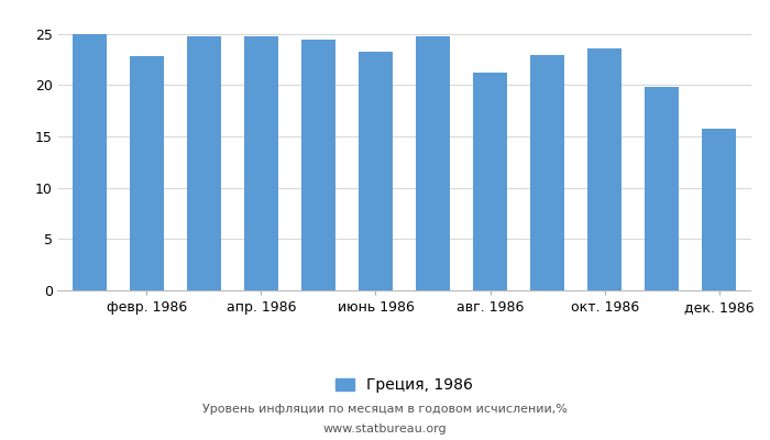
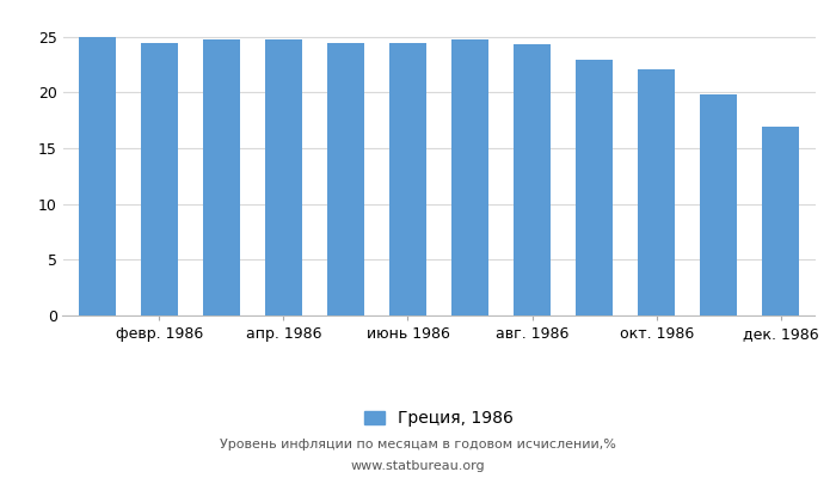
февр. 1986: 22.8 -> 24.4
июнь 1986: 23.2 -> 24.4
авг. 1986: 21.2 -> 24.3
окт. 1986: 23.6 -> 22.1
дек. 1986: 15.8 -> 16.9
